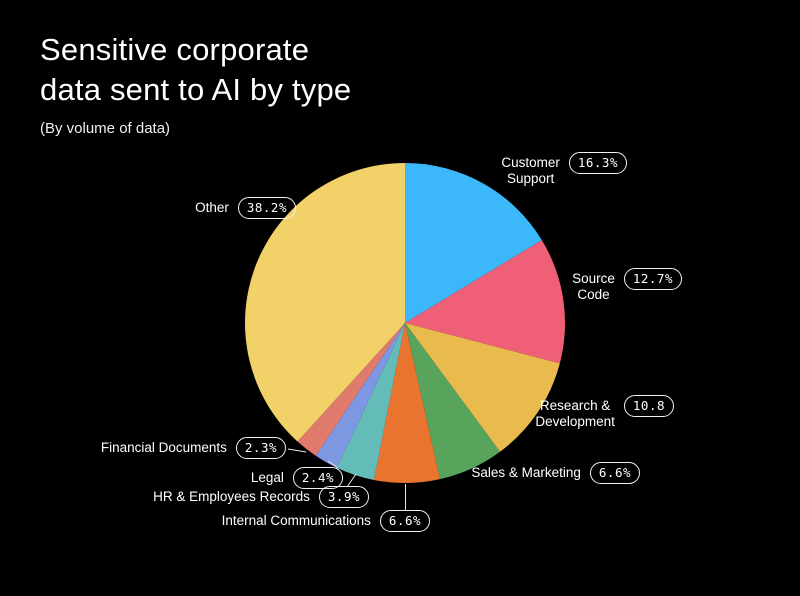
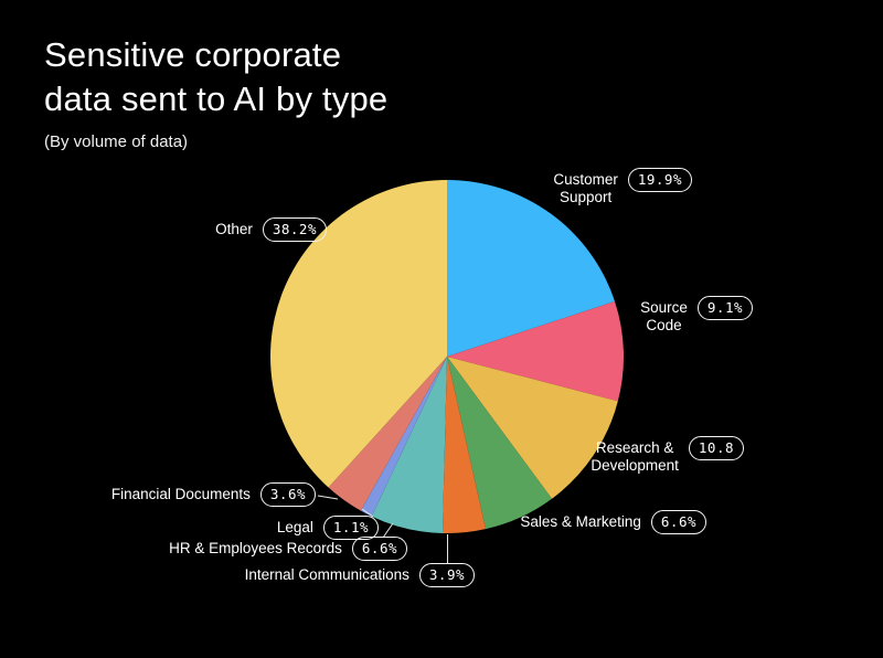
Customer Support: 16.3% -> 19.9%
Source Code: 12.7% -> 9.1%
Internal Communications: 6.6% -> 3.9%
HR & Employees Records: 3.9% -> 6.6%
Legal: 2.4% -> 1.1%
Financial Documents: 2.3% -> 3.6%
